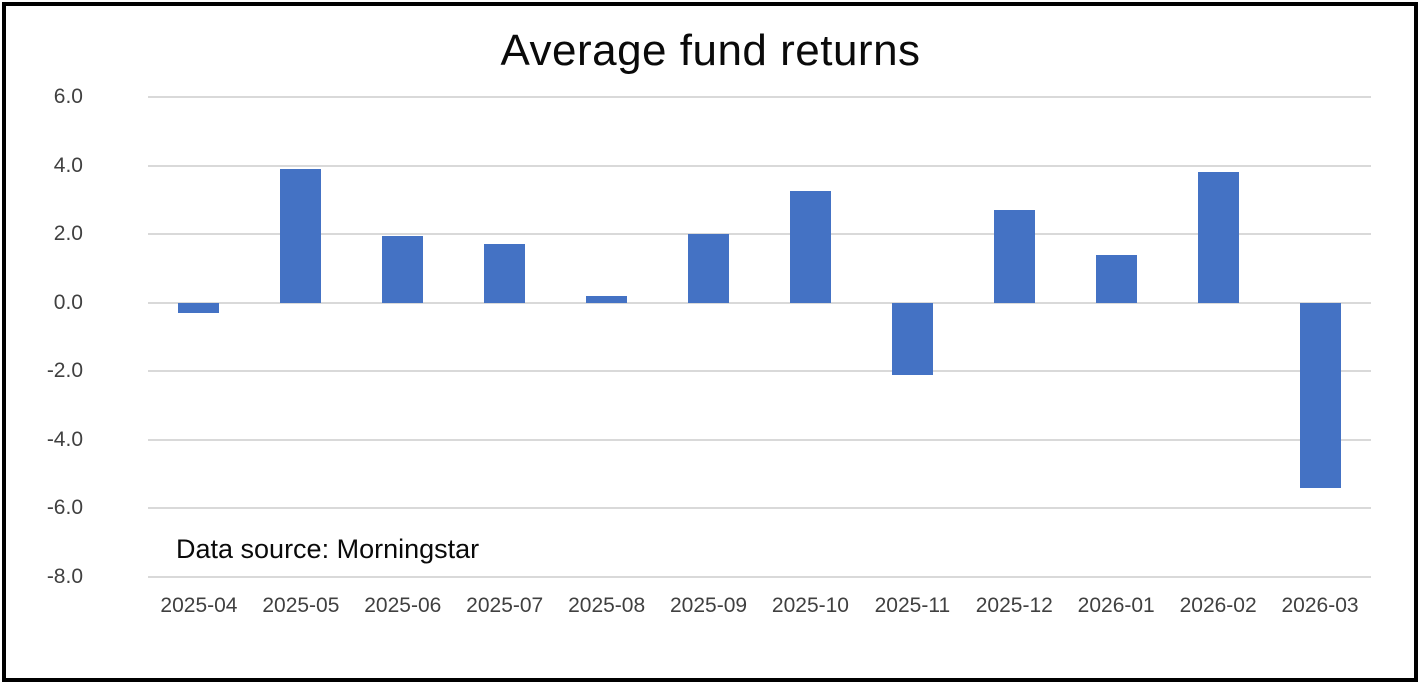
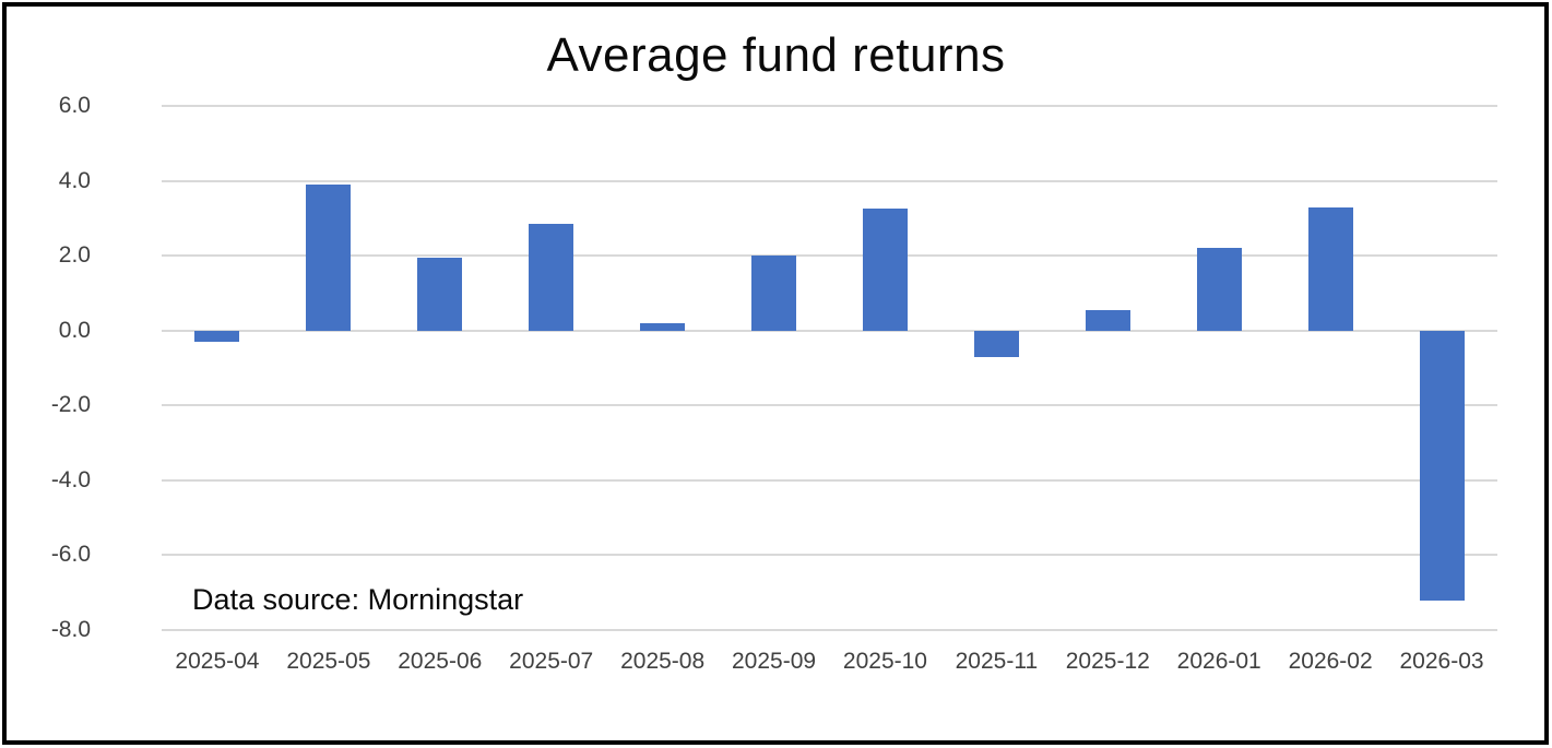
2025-07: 1.7 -> 2.9
2025-11: -2.1 -> -0.7
2025-12: 2.7 -> 0.6
2026-01: 1.4 -> 2.2
2026-02: 3.8 -> 3.3
2026-03: -5.4 -> -7.2
